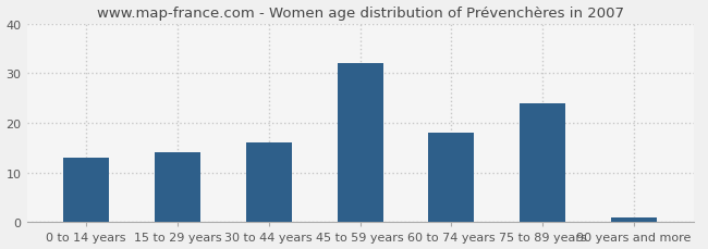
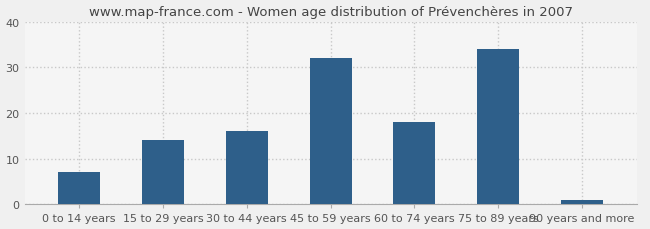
0 to 14 years: 13 -> 7
75 to 89 years: 24 -> 34
